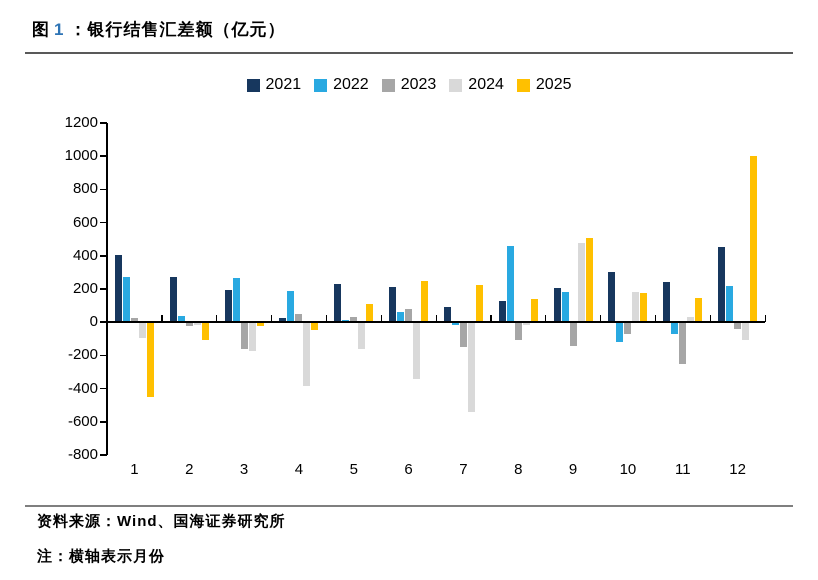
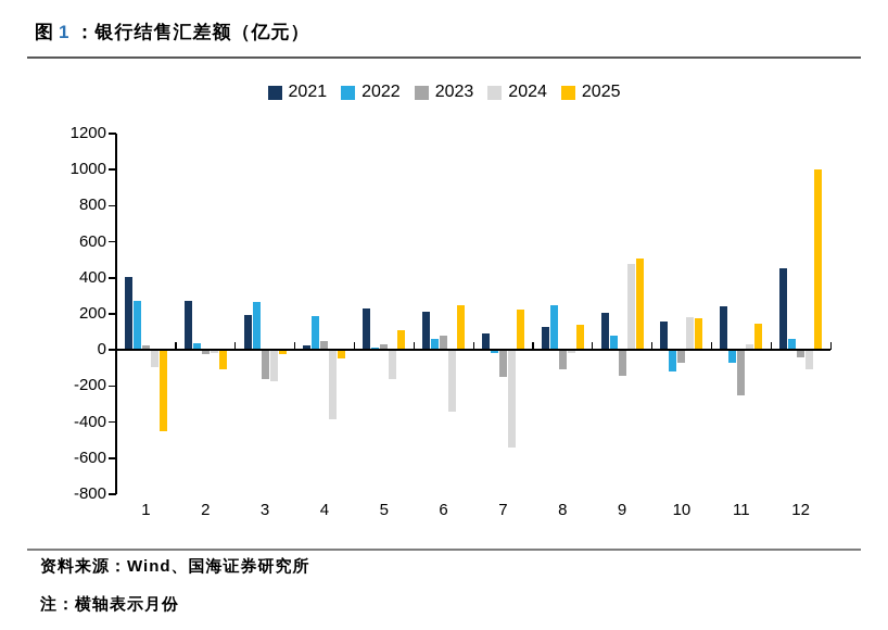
2022/8: 460 -> 250
2022/9: 180 -> 80
2021/10: 300 -> 160
2022/12: 220 -> 60
